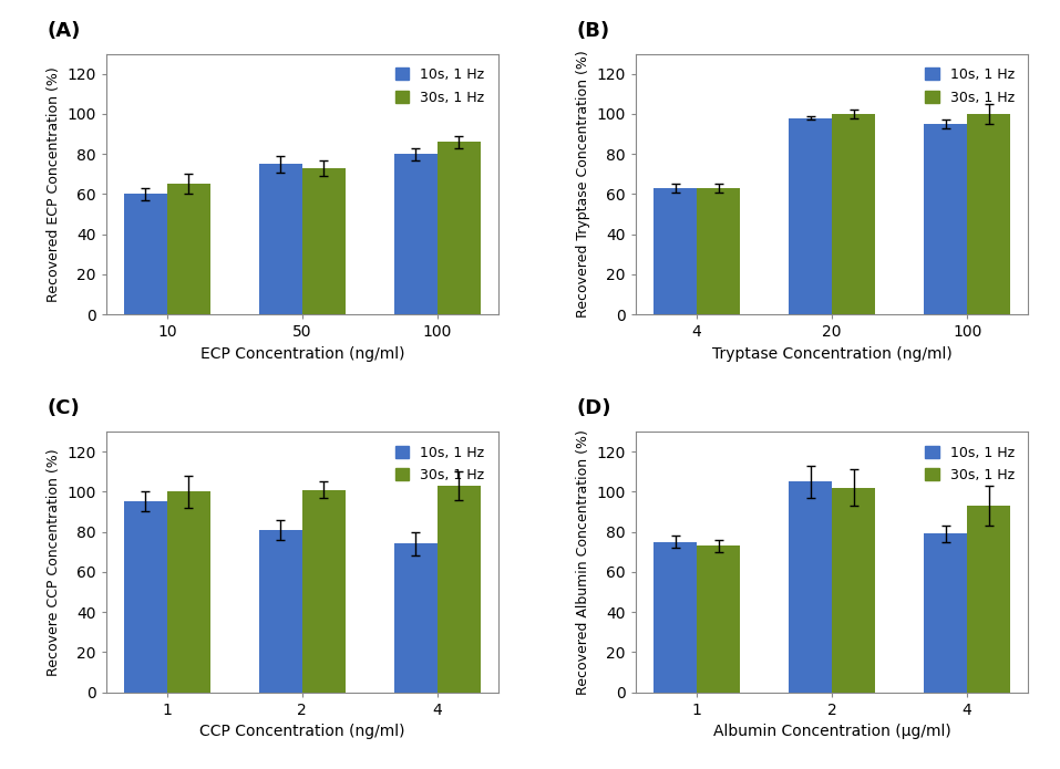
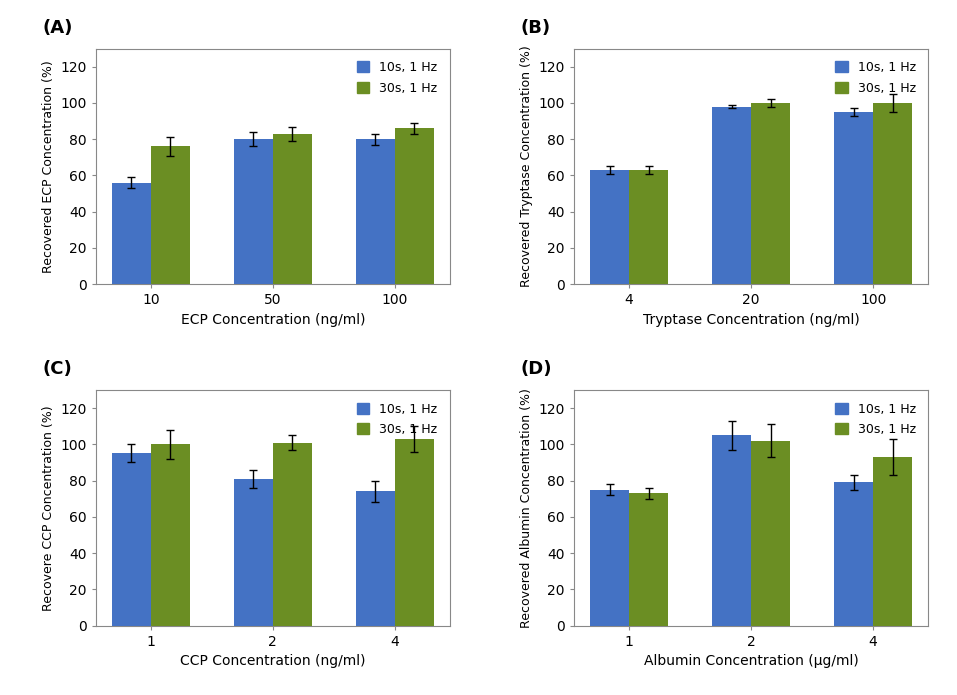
10s, 1 Hz/10: 60 -> 56
30s, 1 Hz/10: 65 -> 76
10s, 1 Hz/50: 75 -> 80
30s, 1 Hz/50: 73 -> 83
